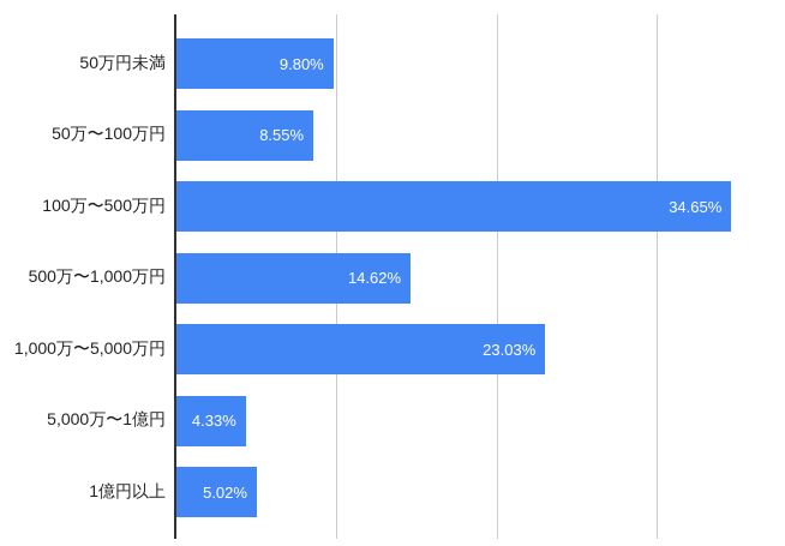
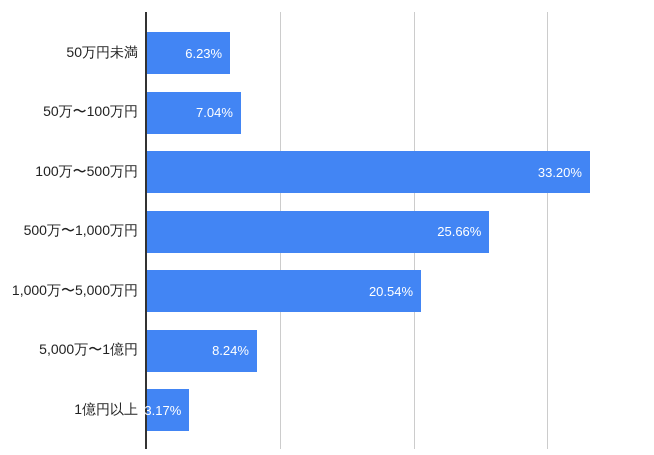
50万円未満: 9.80% -> 6.23%
50万〜100万円: 8.55% -> 7.04%
100万〜500万円: 34.65% -> 33.20%
500万〜1,000万円: 14.62% -> 25.66%
1,000万〜5,000万円: 23.03% -> 20.54%
5,000万〜1億円: 4.33% -> 8.24%
1億円以上: 5.02% -> 3.17%
